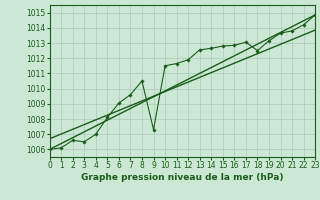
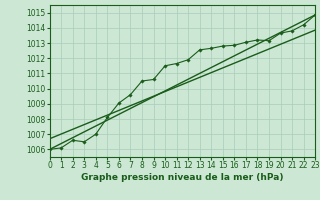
9: 1007.3 -> 1010.6
18: 1012.5 -> 1013.2
